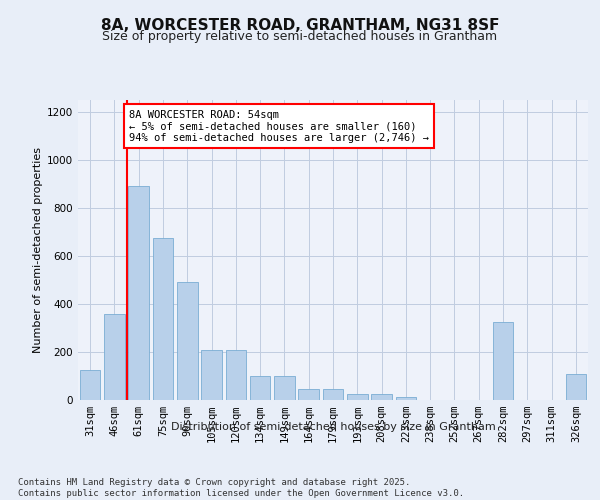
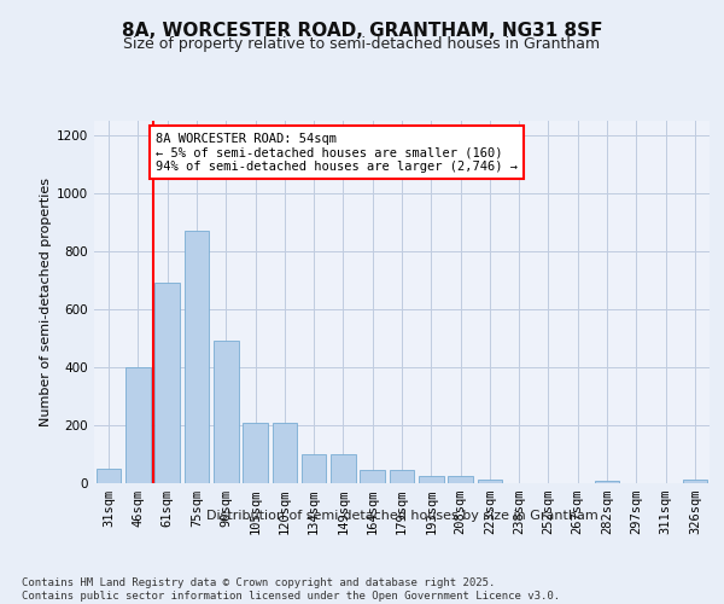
31sqm: 125 -> 48
46sqm: 360 -> 400
61sqm: 890 -> 690
75sqm: 675 -> 870
282sqm: 325 -> 8
326sqm: 110 -> 12
